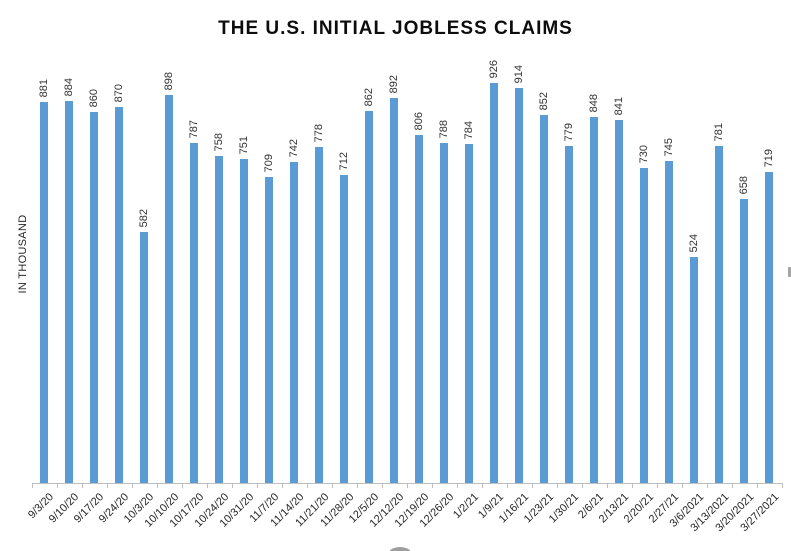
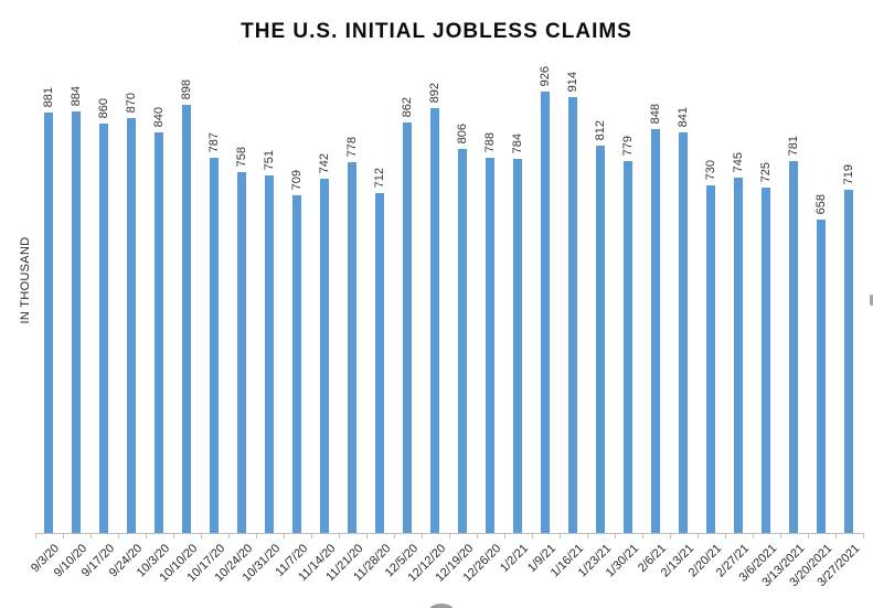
10/3/20: 582 -> 840
1/23/21: 852 -> 812
3/6/2021: 524 -> 725
